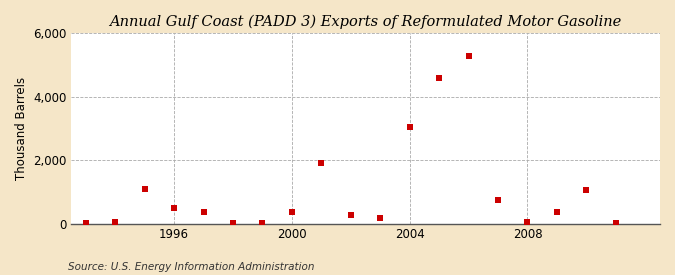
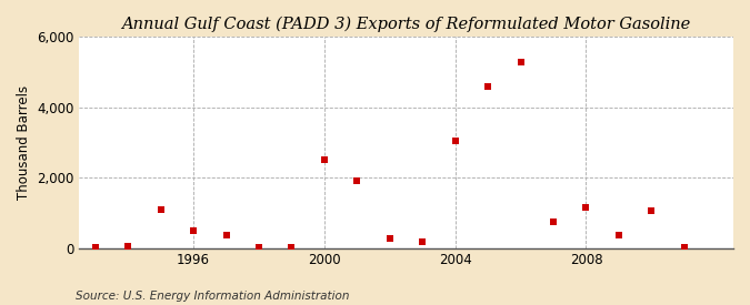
2000: 350 -> 2,500
2008: 50 -> 1,150
